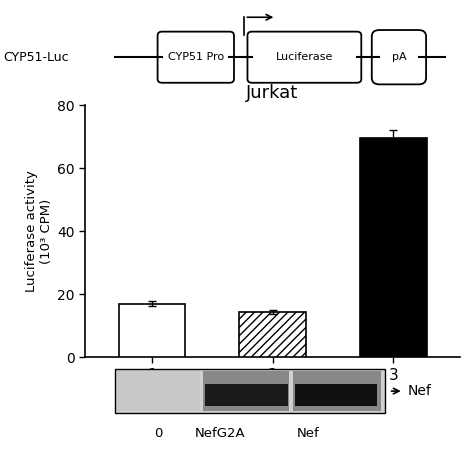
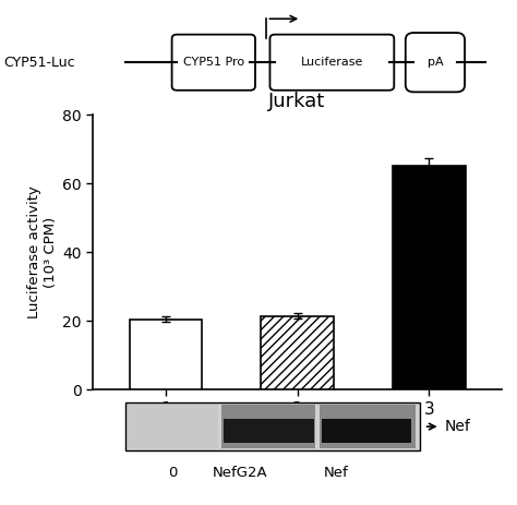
1: 17.0 -> 20.5
2: 14.5 -> 21.5
3: 69.5 -> 65.0
